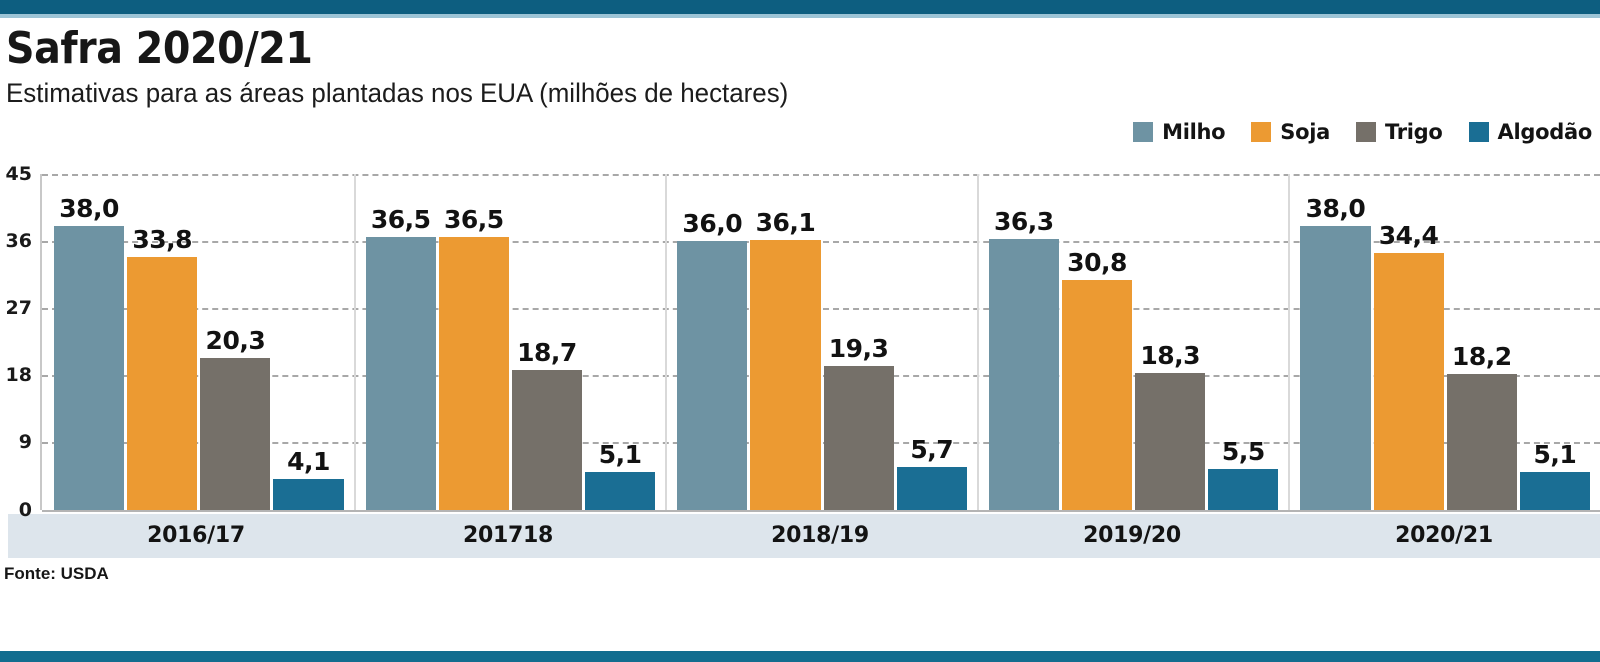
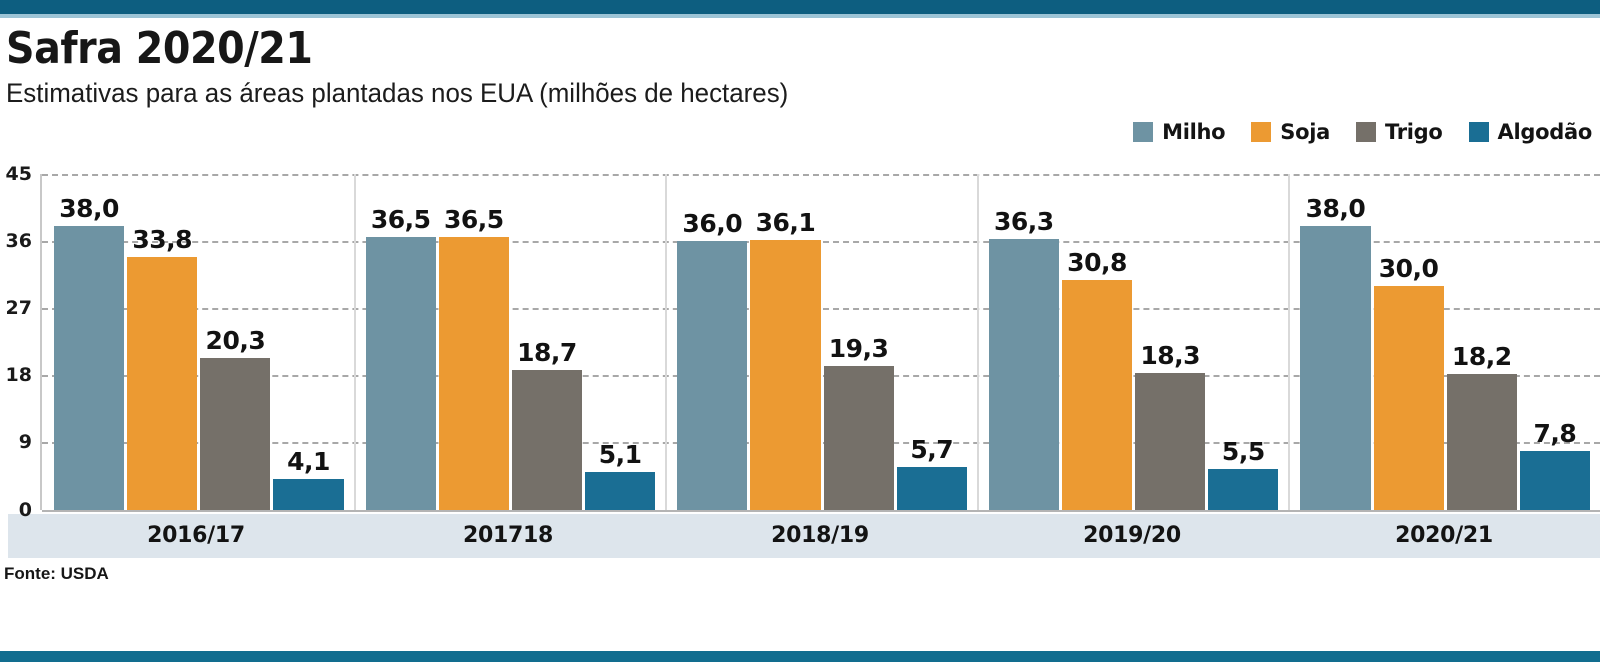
Soja/2020/21: 34,4 -> 30,0
Algodão/2020/21: 5,1 -> 7,8
